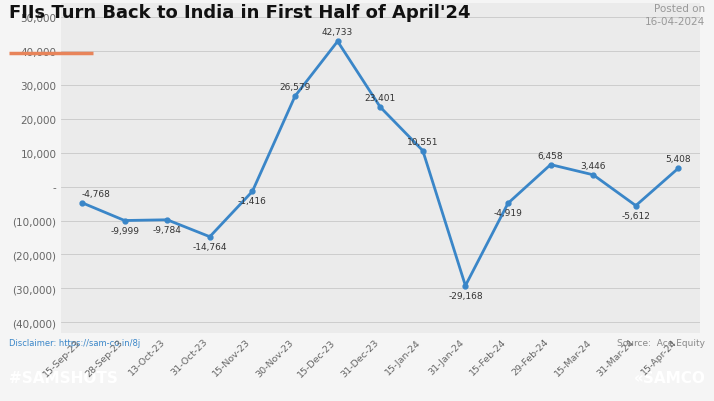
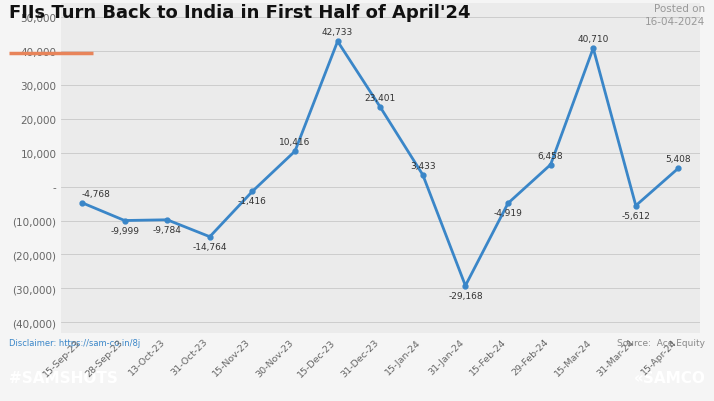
30-Nov-23: 26,579 -> 10,416
15-Jan-24: 10,551 -> 3,433
15-Mar-24: 3,446 -> 40,710
